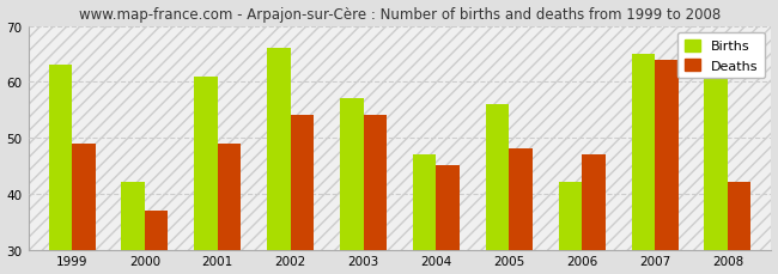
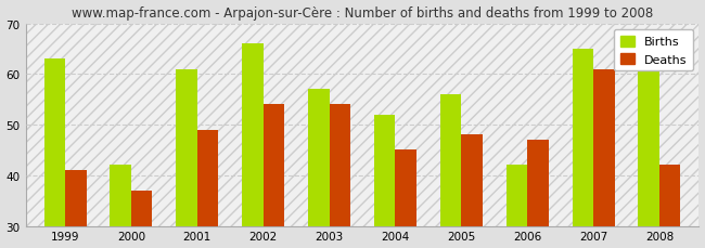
Deaths/1999: 49 -> 41
Births/2004: 47 -> 52
Deaths/2007: 64 -> 61
